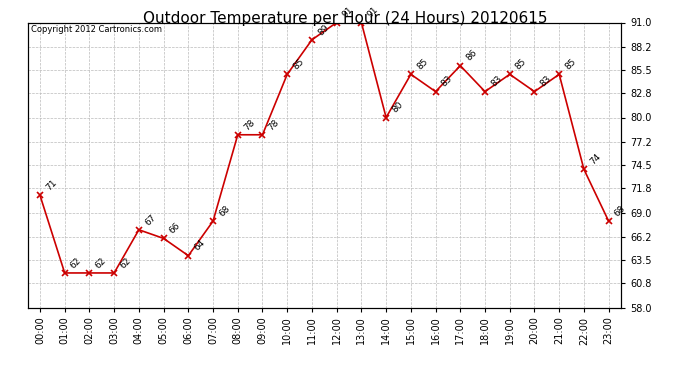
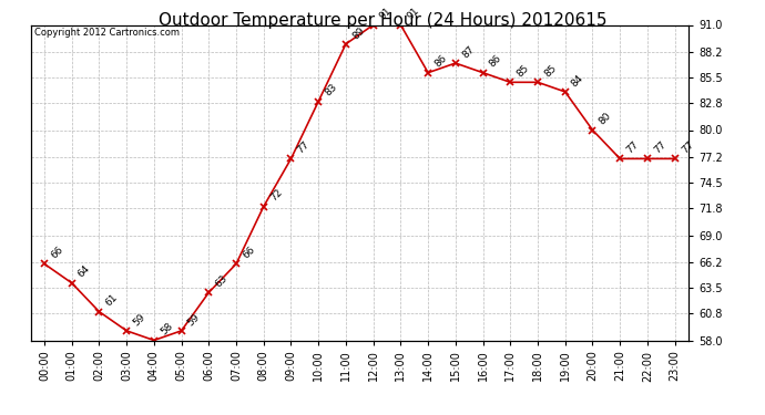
00:00: 71 -> 66
01:00: 62 -> 64
02:00: 62 -> 61
03:00: 62 -> 59
04:00: 67 -> 58
05:00: 66 -> 59
06:00: 64 -> 63
07:00: 68 -> 66
08:00: 78 -> 72
09:00: 78 -> 77
10:00: 85 -> 83
14:00: 80 -> 86
15:00: 85 -> 87
16:00: 83 -> 86
17:00: 86 -> 85
18:00: 83 -> 85
19:00: 85 -> 84
20:00: 83 -> 80
21:00: 85 -> 77
22:00: 74 -> 77
23:00: 68 -> 77
